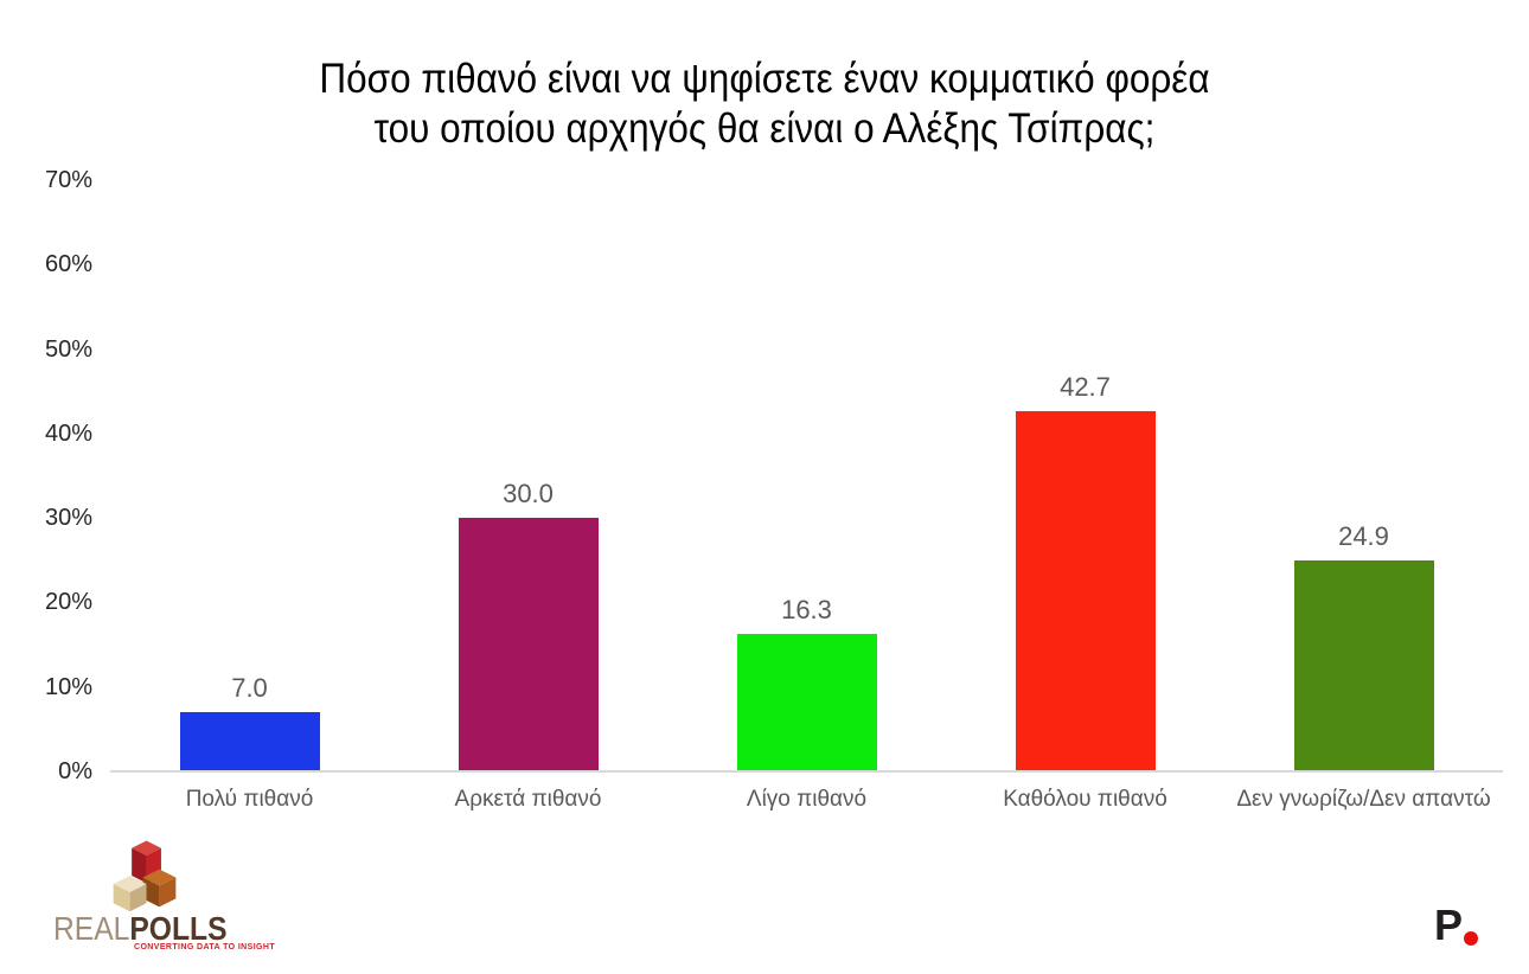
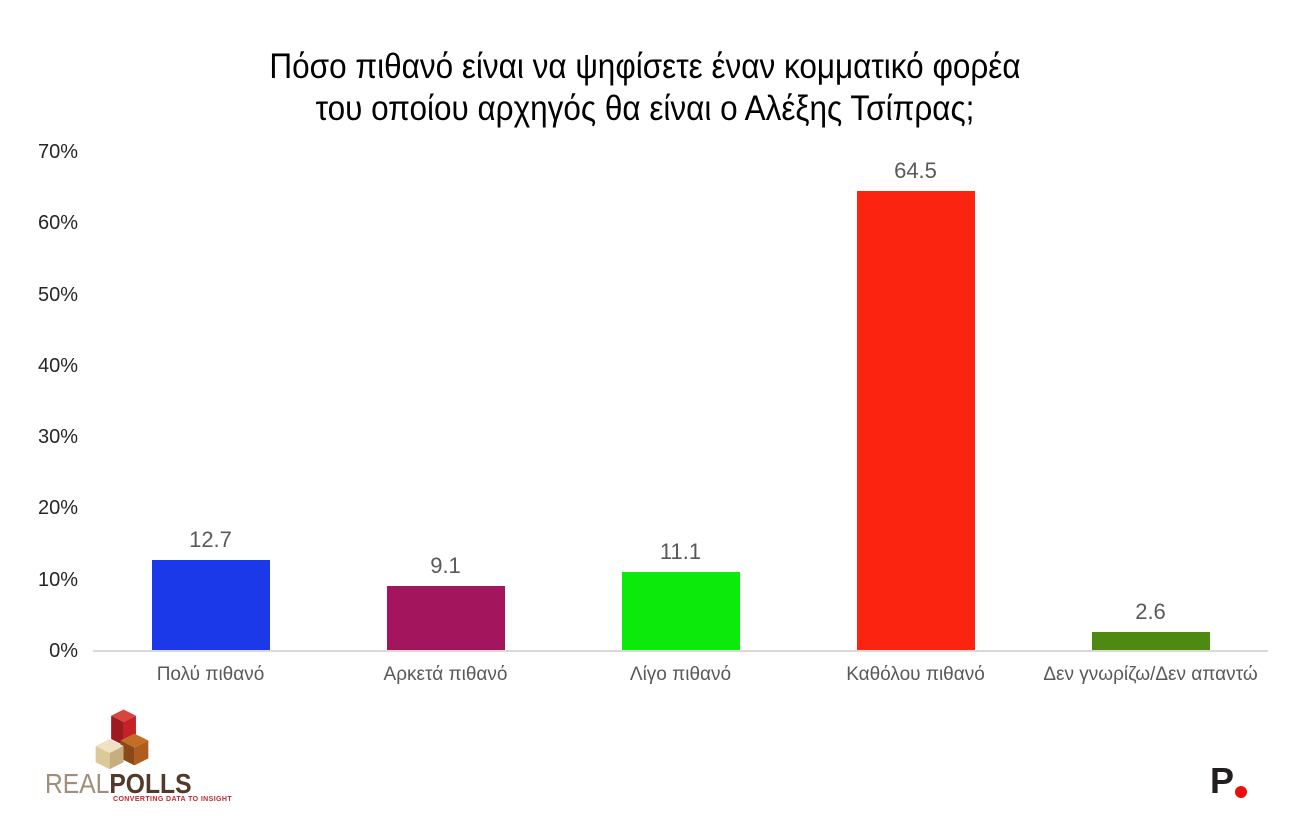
Πολύ πιθανό: 7.0 -> 12.7
Αρκετά πιθανό: 30.0 -> 9.1
Λίγο πιθανό: 16.3 -> 11.1
Καθόλου πιθανό: 42.7 -> 64.5
Δεν γνωρίζω/Δεν απαντώ: 24.9 -> 2.6
